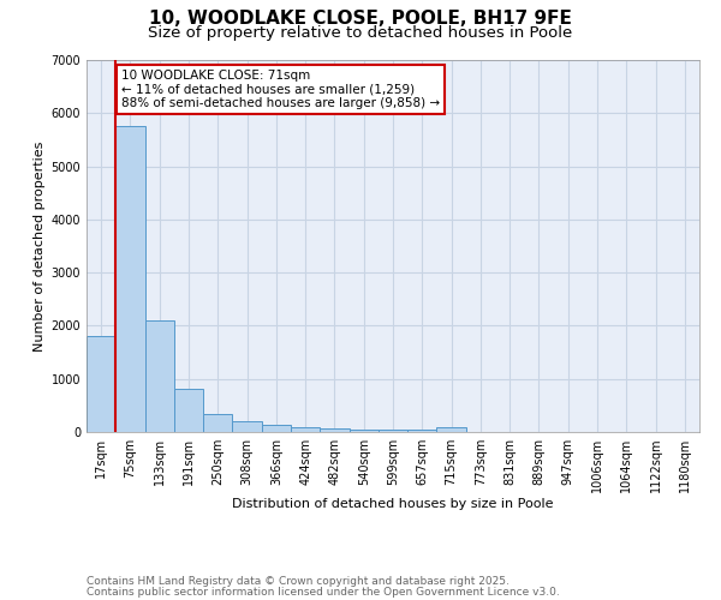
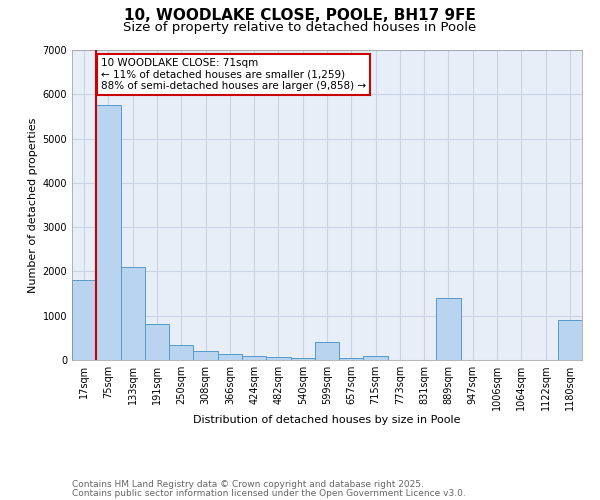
599sqm: 40 -> 400
889sqm: 10 -> 1400
1180sqm: 0 -> 900
